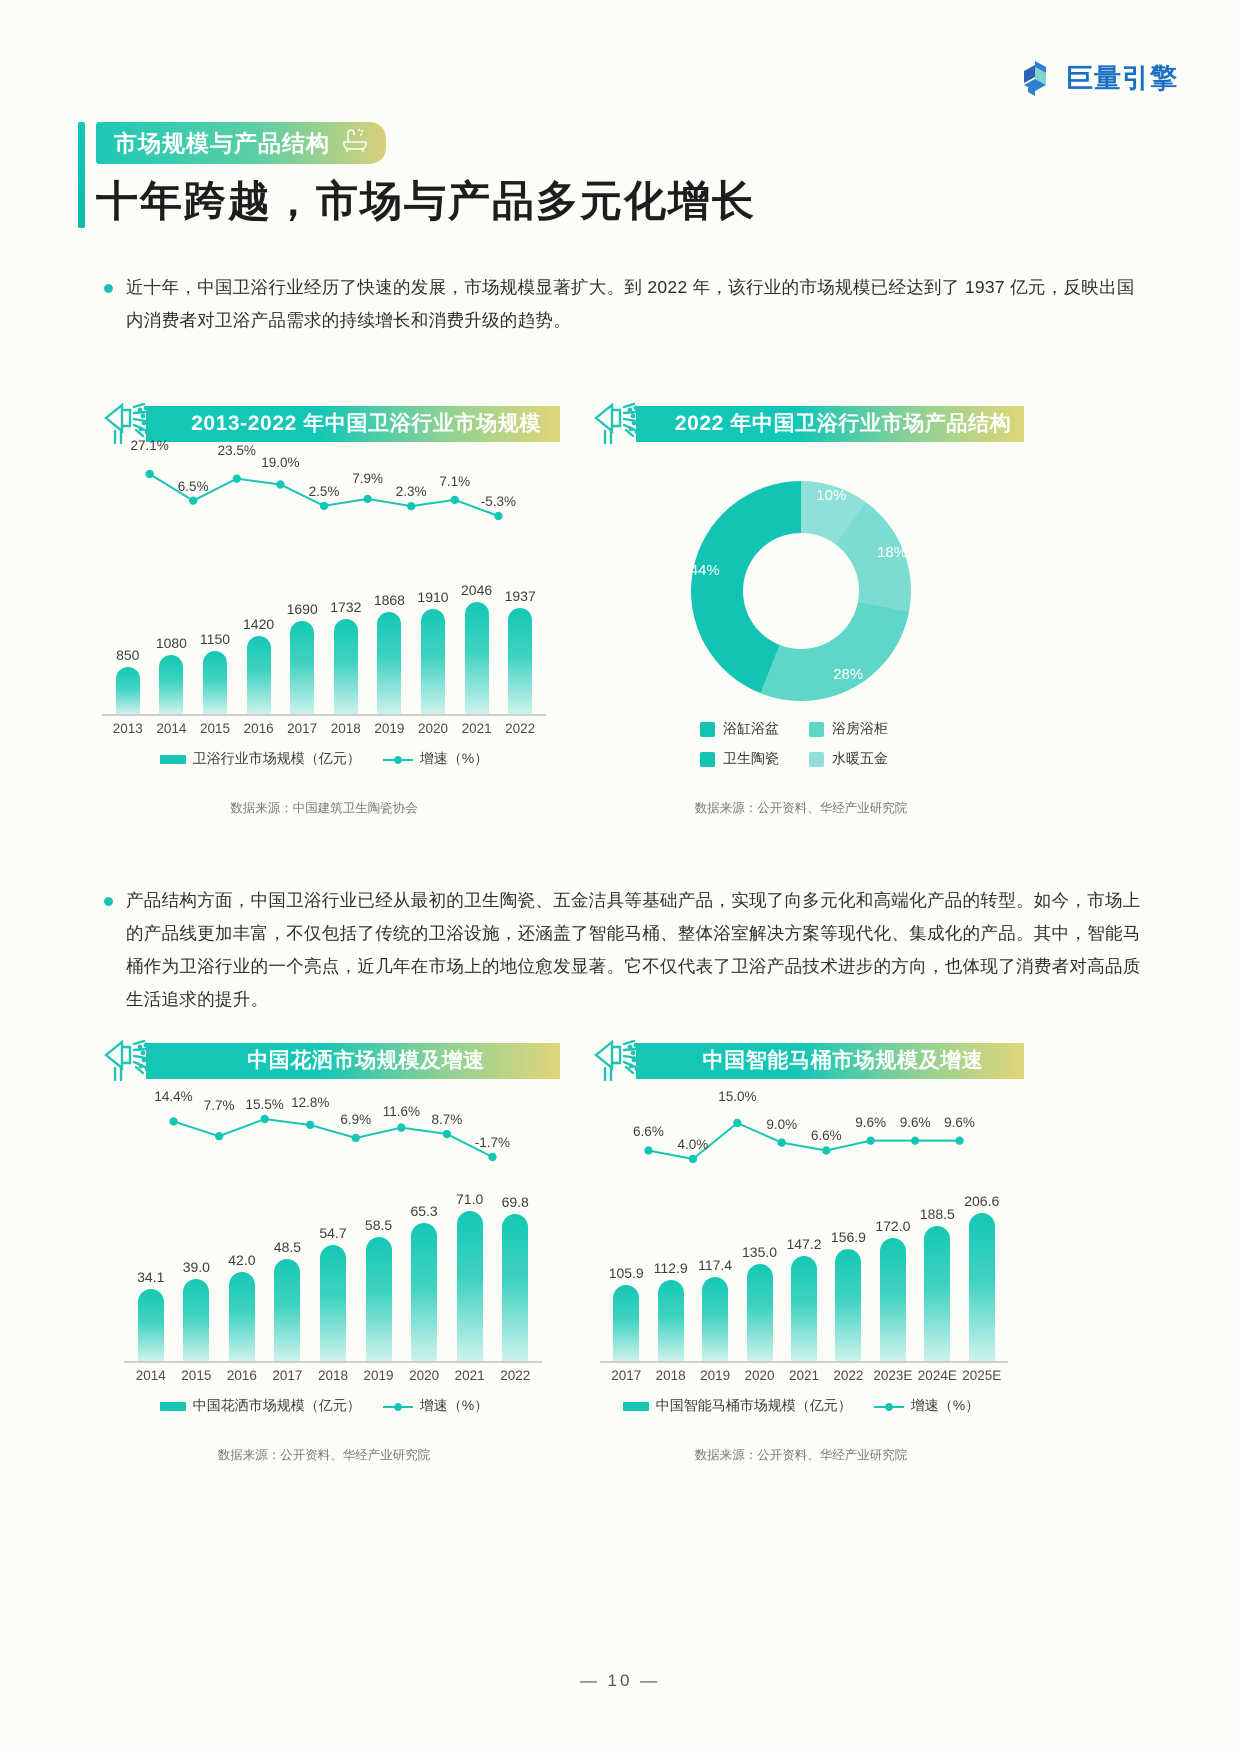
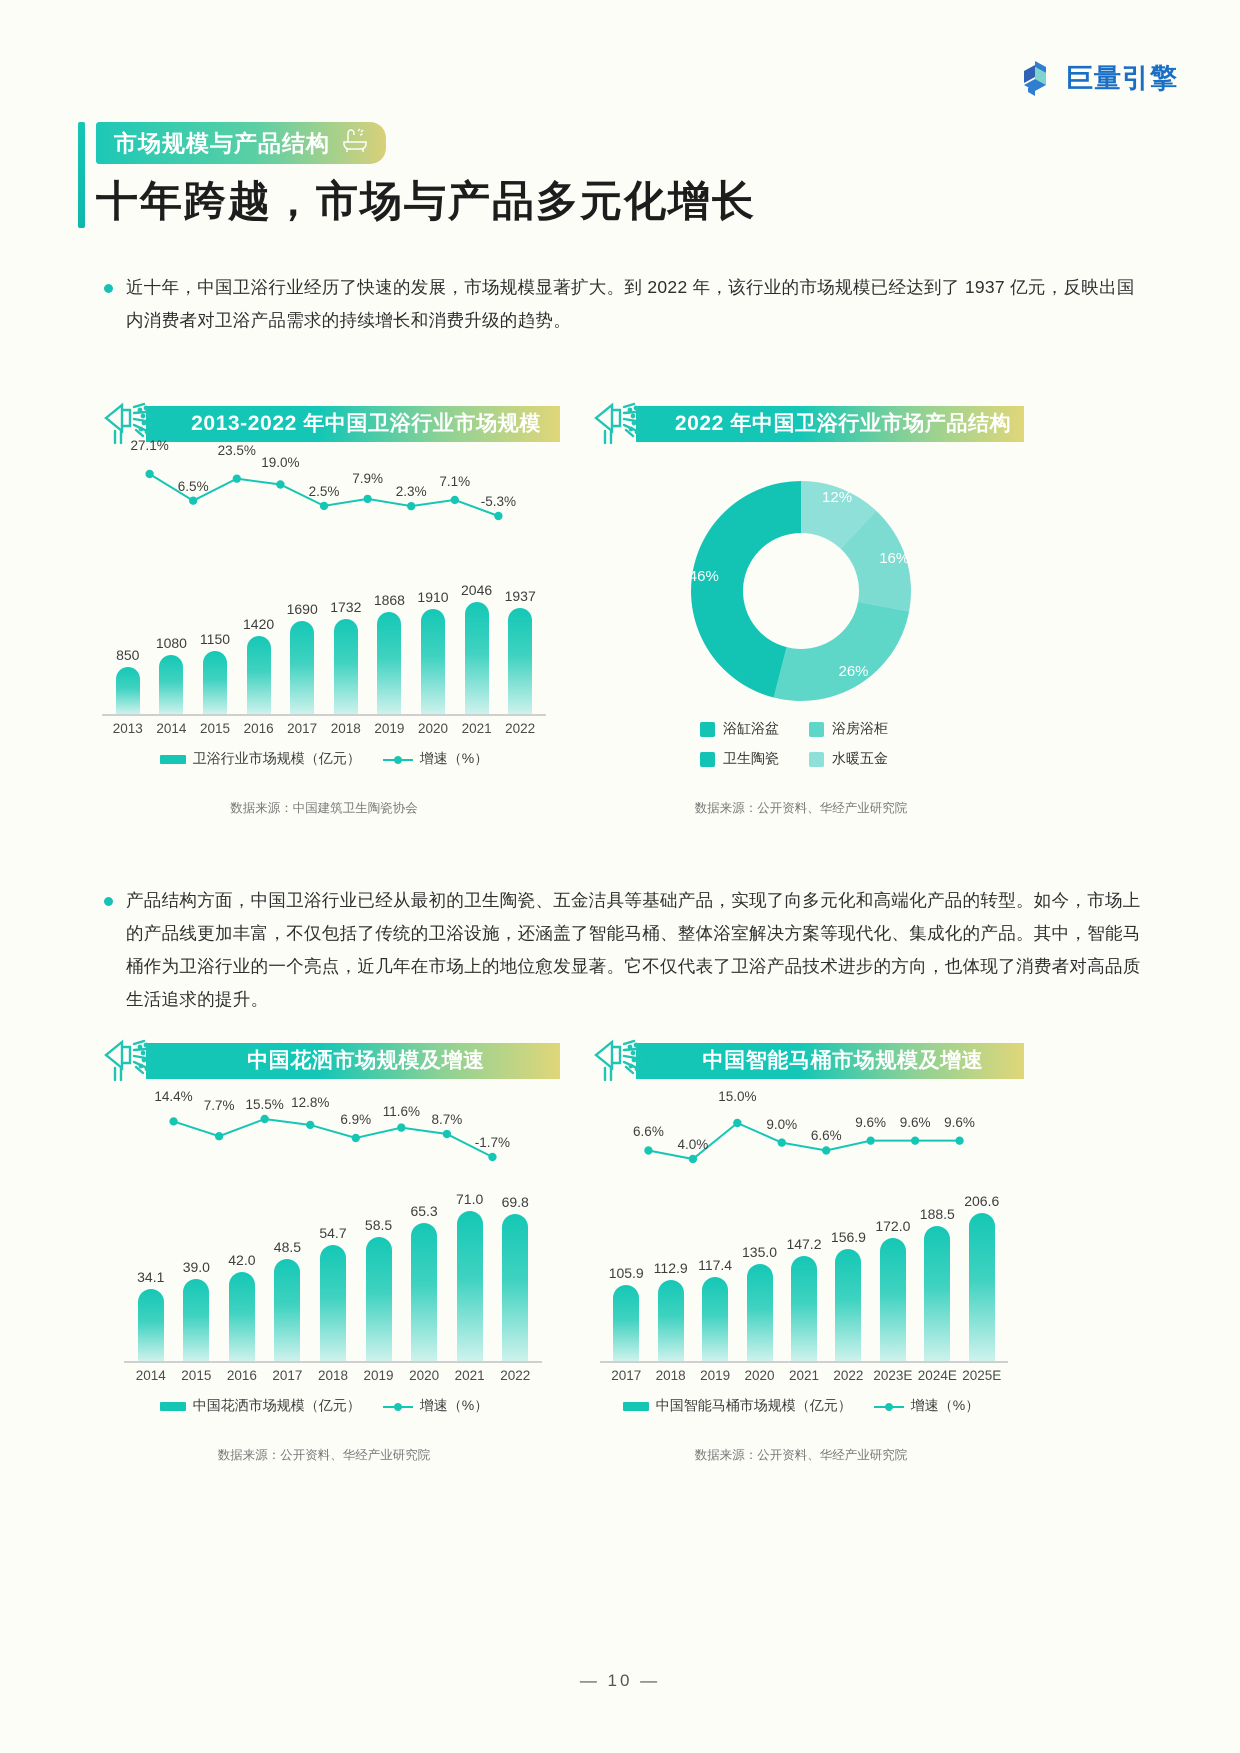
2022 年中国卫浴行业市场产品结构/浴缸浴盆: 10% -> 12%
2022 年中国卫浴行业市场产品结构/浴房浴柜: 18% -> 16%
2022 年中国卫浴行业市场产品结构/卫生陶瓷: 28% -> 26%
2022 年中国卫浴行业市场产品结构/水暖五金: 44% -> 46%
